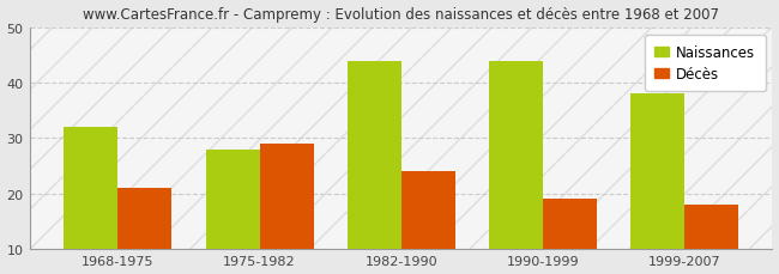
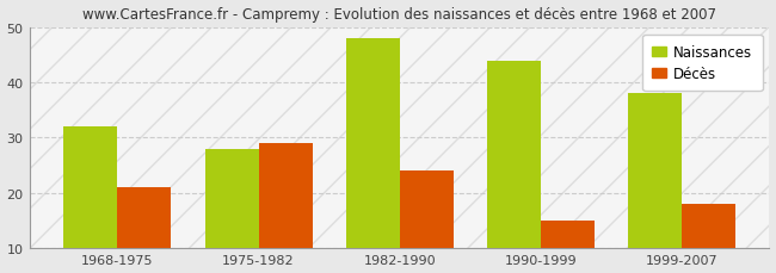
Naissances/1982-1990: 44 -> 48
Décès/1990-1999: 19 -> 15
